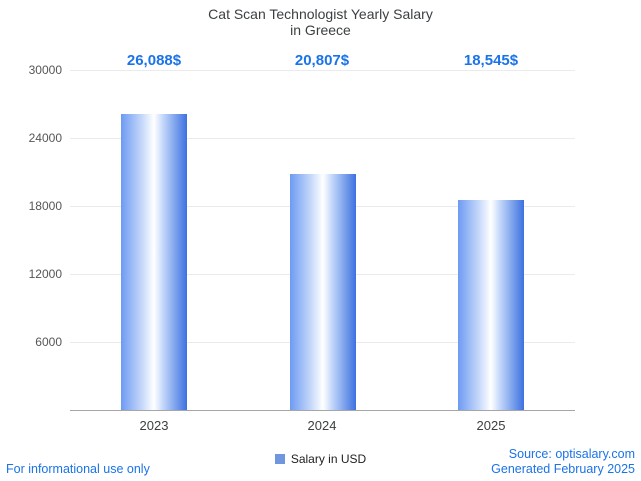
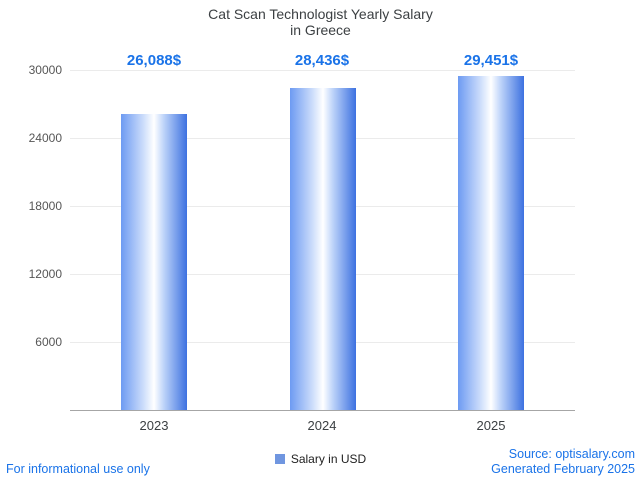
2024: 20,807 -> 28,436
2025: 18,545 -> 29,451
